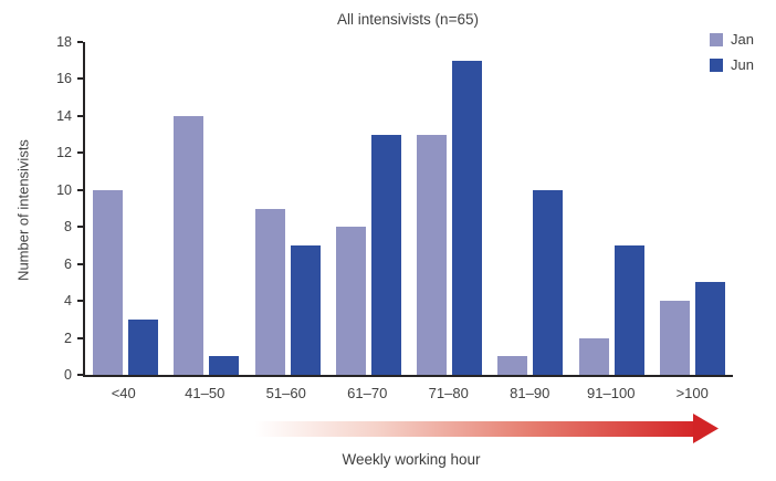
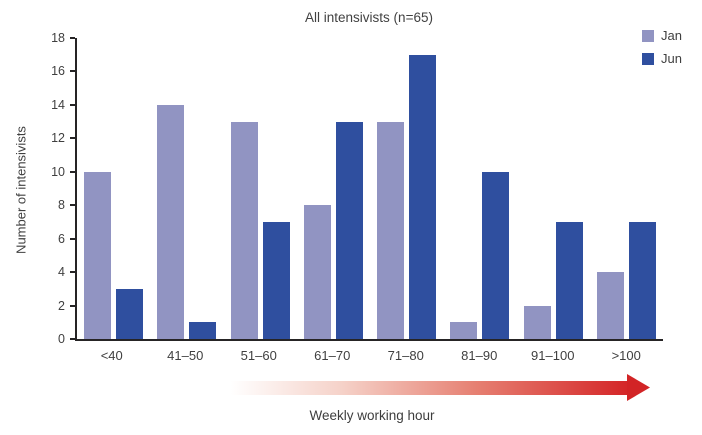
Jan/51–60: 9 -> 13
Jun/>100: 5 -> 7
